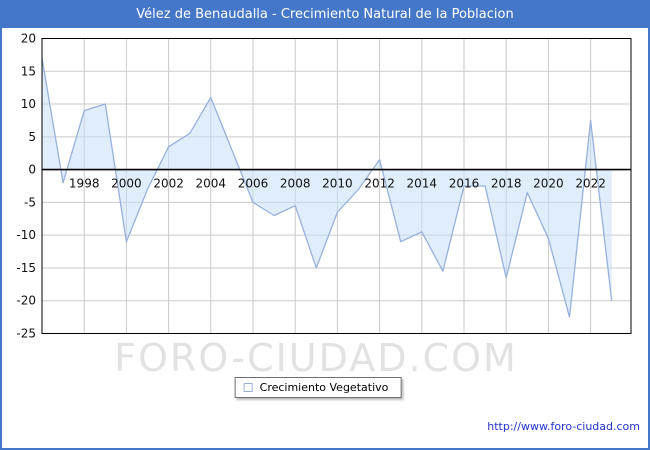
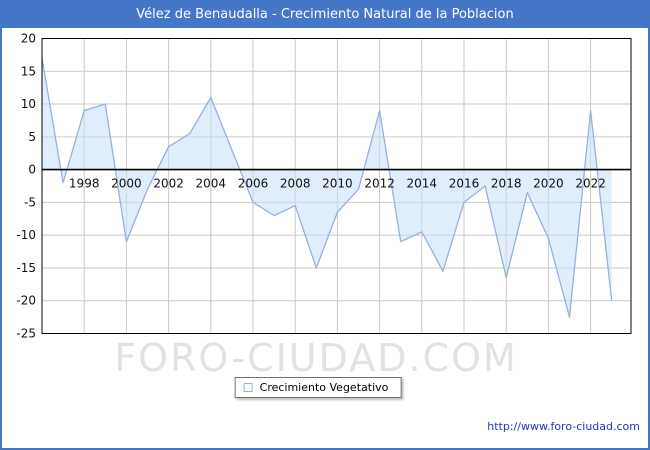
2012: 2 -> 9
2016: -2 -> -5
2022: 8 -> 9
